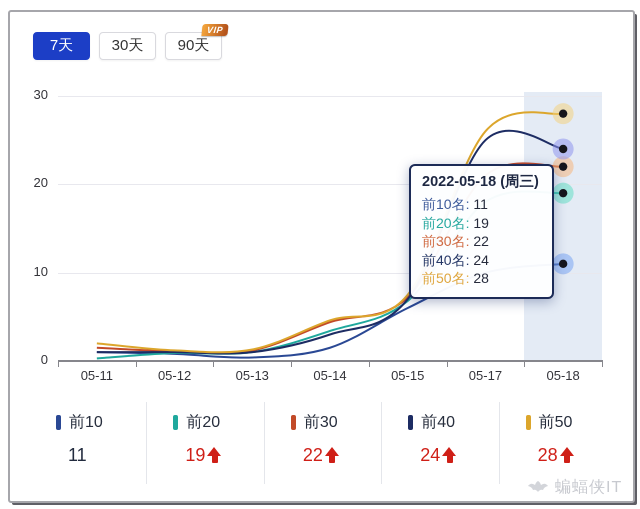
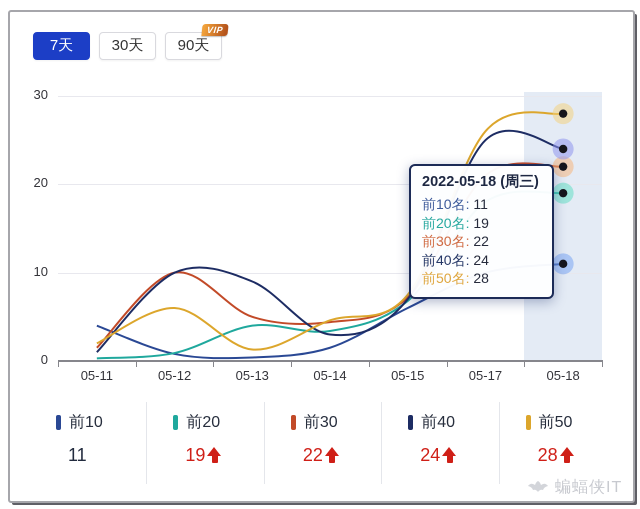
前10/05-11: 1 -> 4
前30/05-12: 1 -> 10
前40/05-12: 1 -> 10
前50/05-12: 1 -> 6
前20/05-13: 1 -> 4
前30/05-13: 1 -> 5
前40/05-13: 1 -> 9
